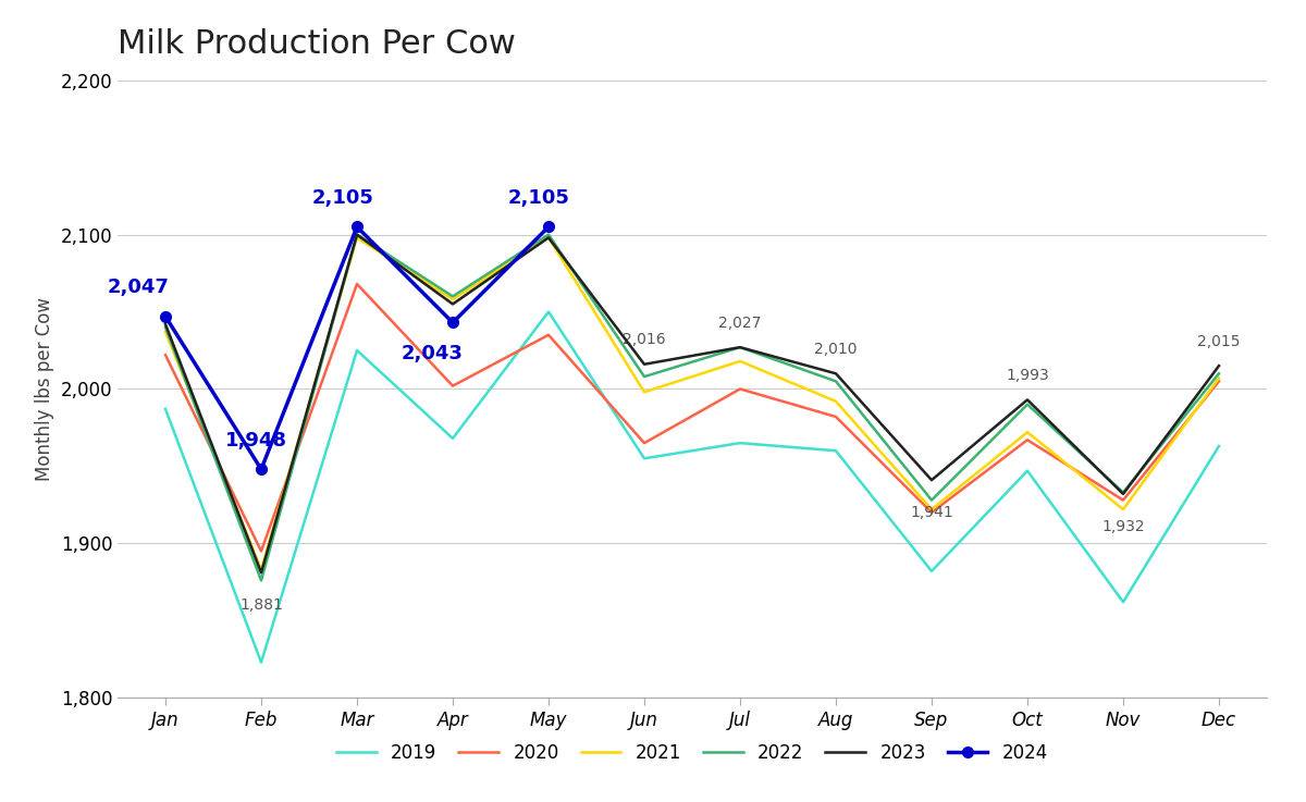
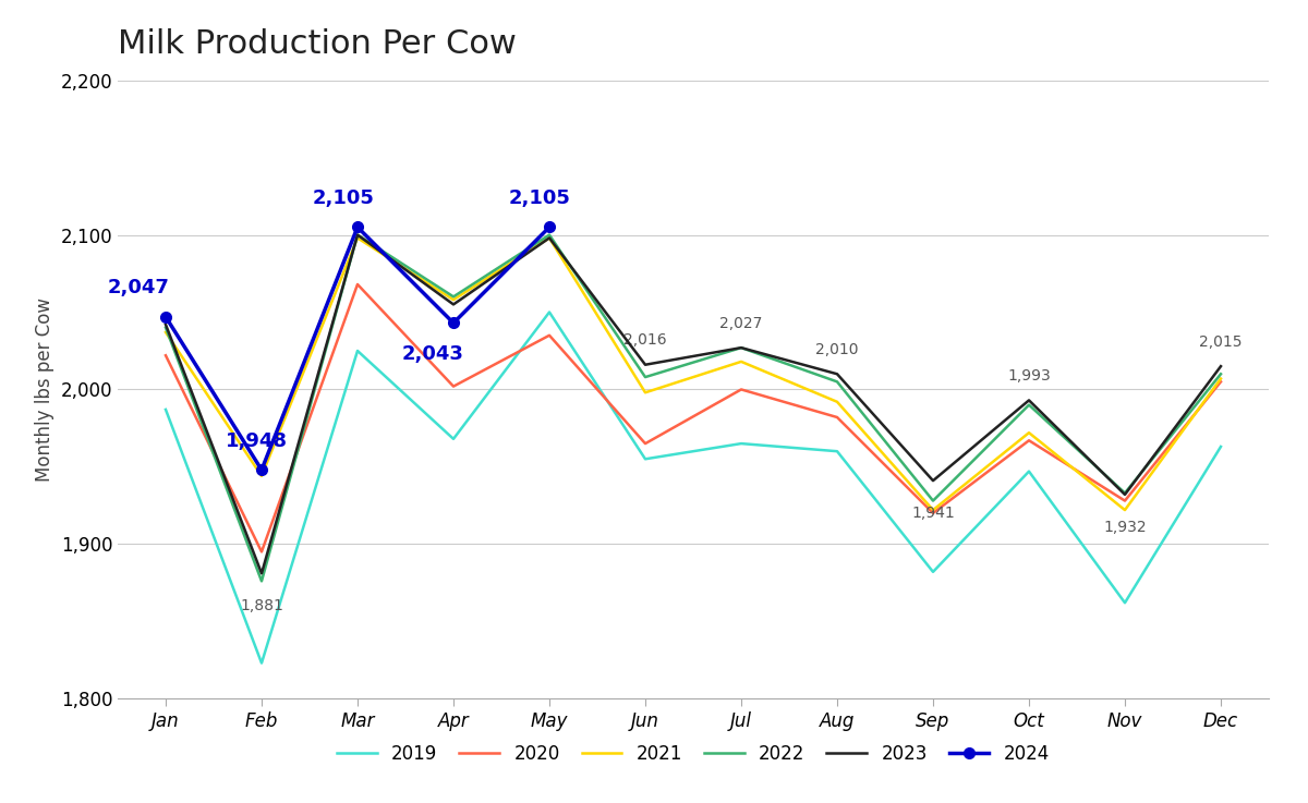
2021/Feb: 1,883 -> 1,944
